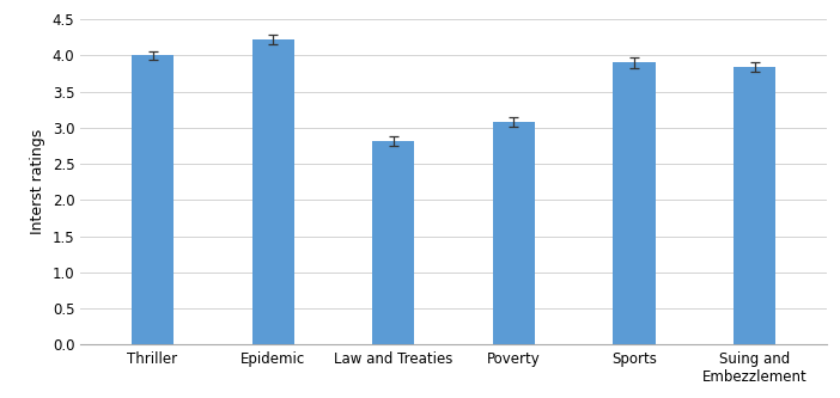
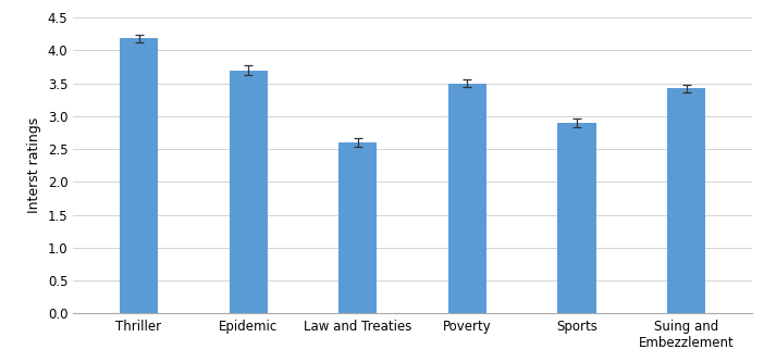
Thriller: 4.00 -> 4.18
Epidemic: 4.22 -> 3.70
Law and Treaties: 2.82 -> 2.60
Poverty: 3.08 -> 3.50
Sports: 3.90 -> 2.90
Suing and Embezzlement: 3.84 -> 3.42
